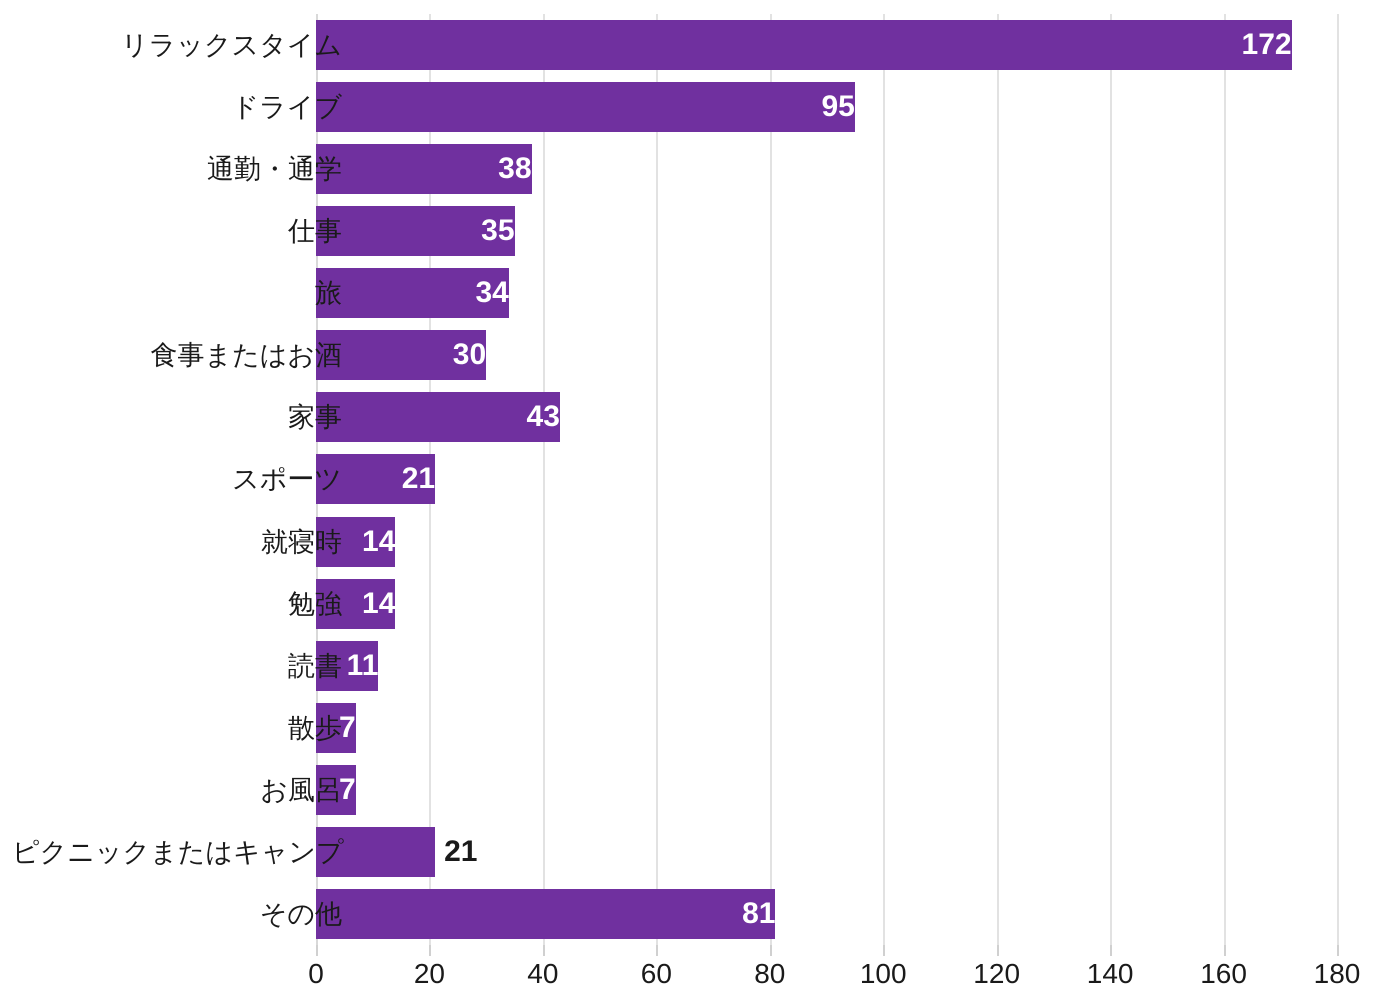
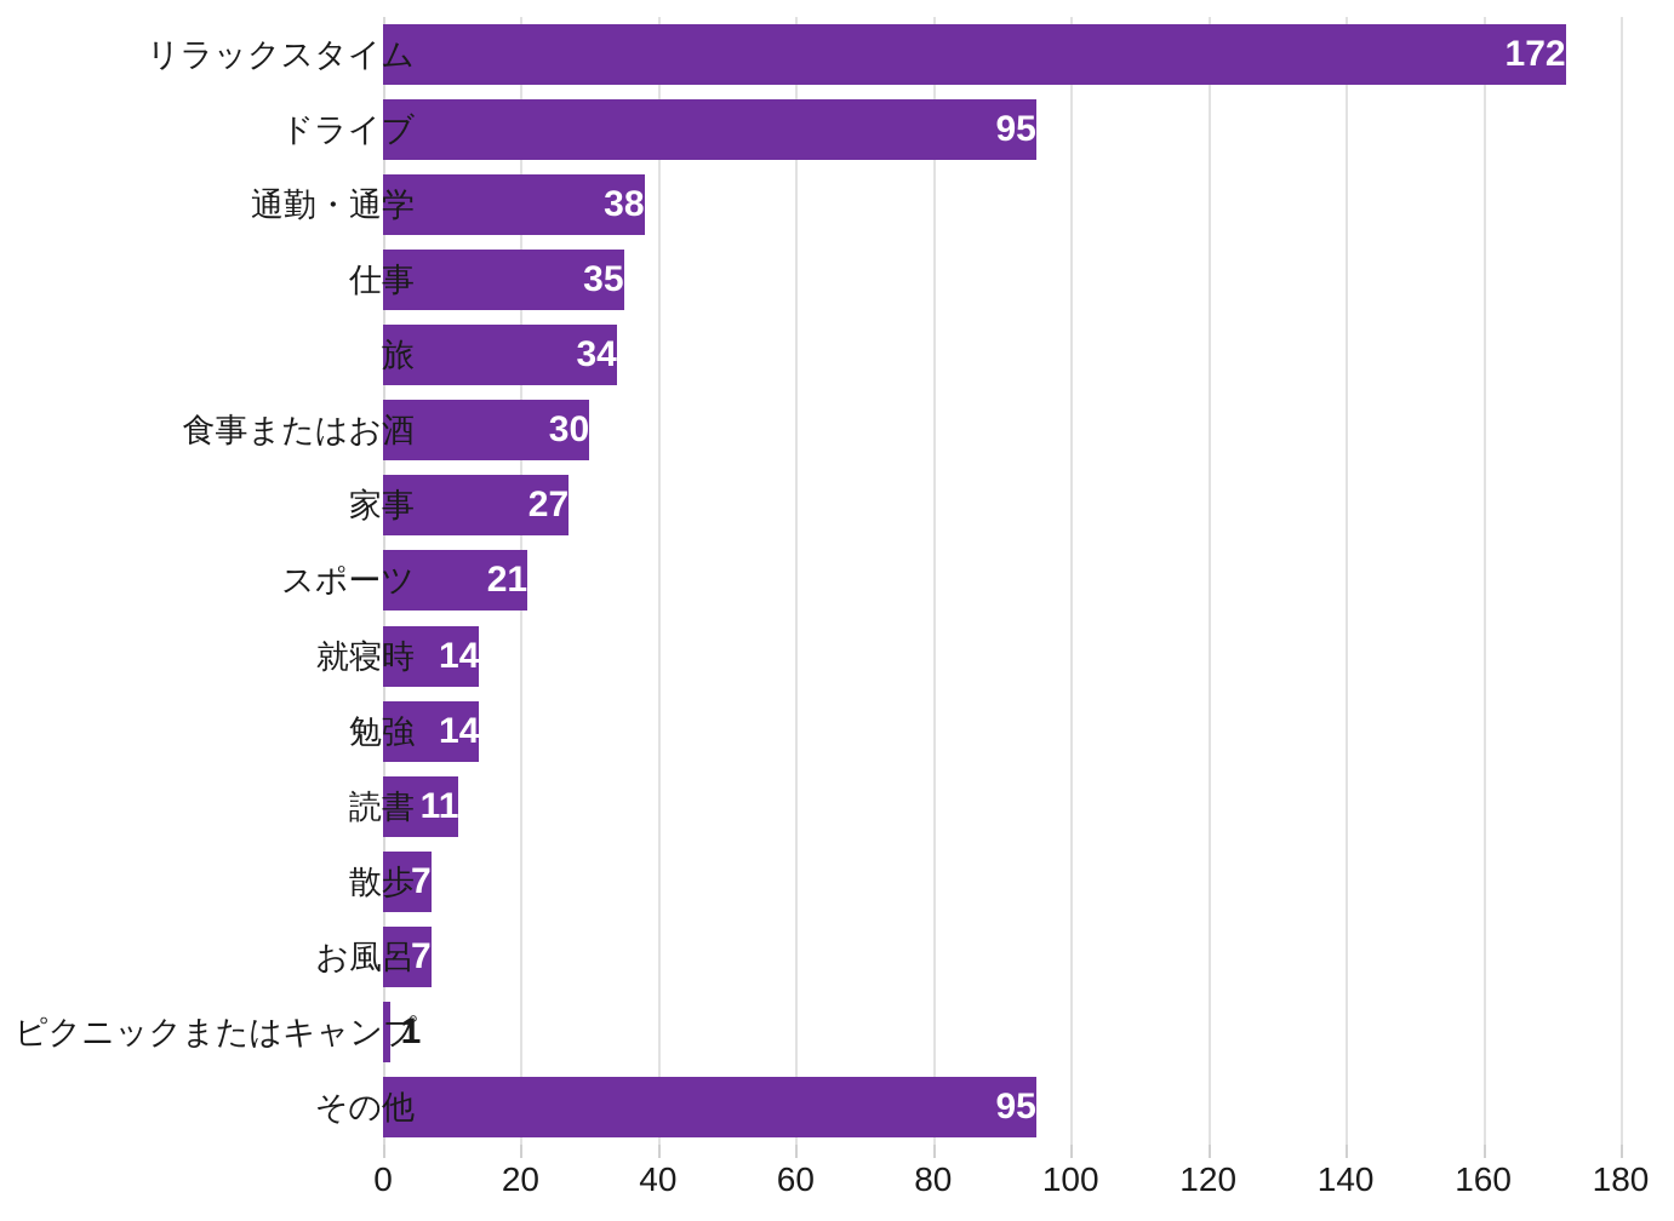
家事: 43 -> 27
ピクニックまたはキャンプ: 21 -> 1
その他: 81 -> 95
